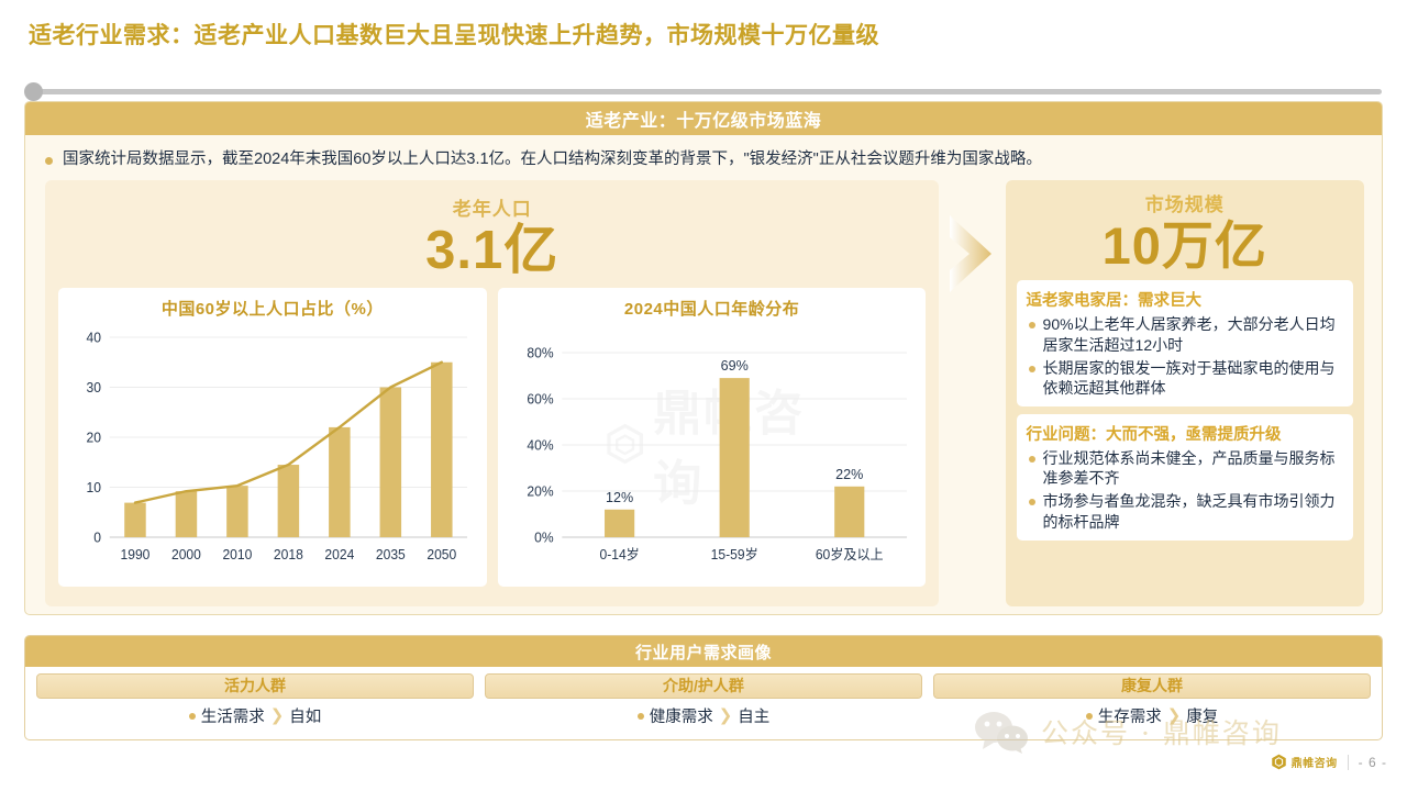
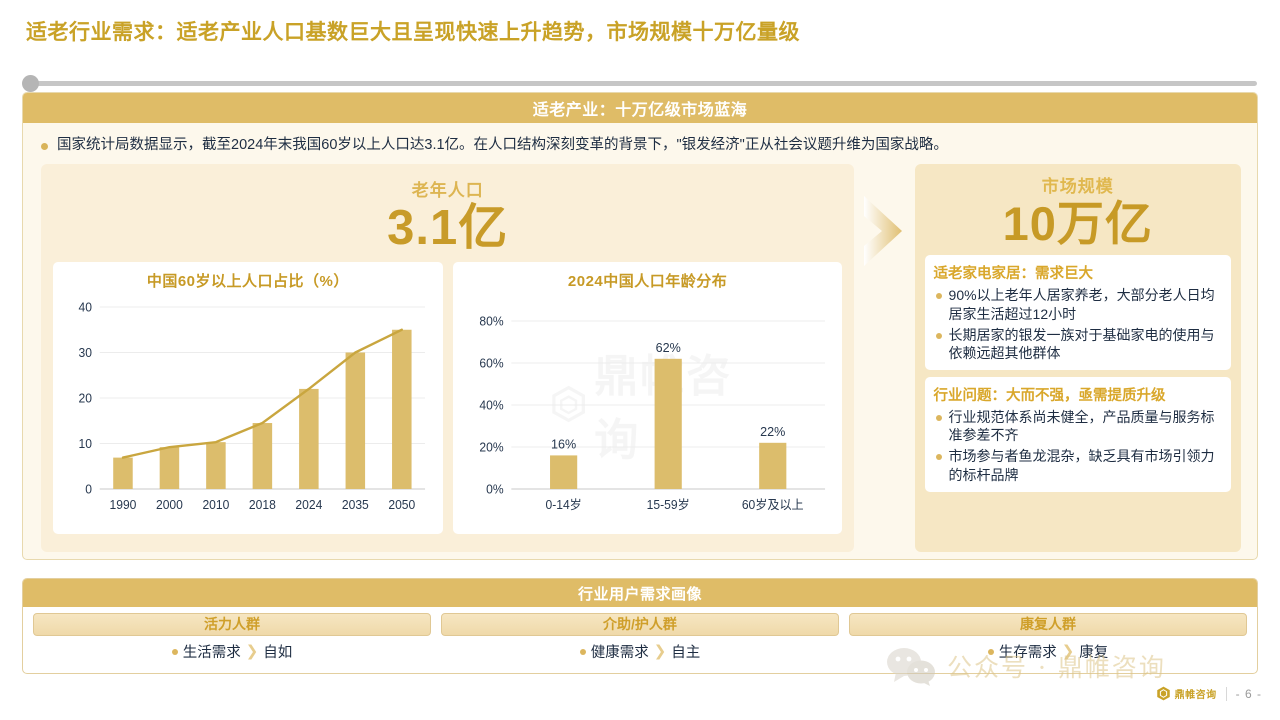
2024中国人口年龄分布/0-14岁: 12% -> 16%
2024中国人口年龄分布/15-59岁: 69% -> 62%
